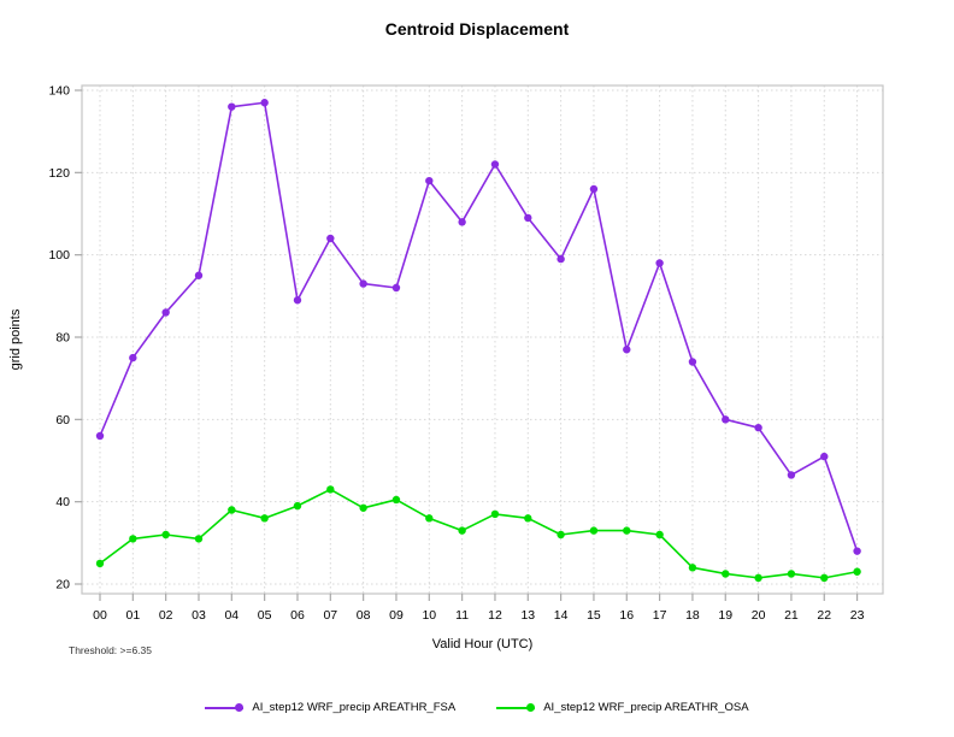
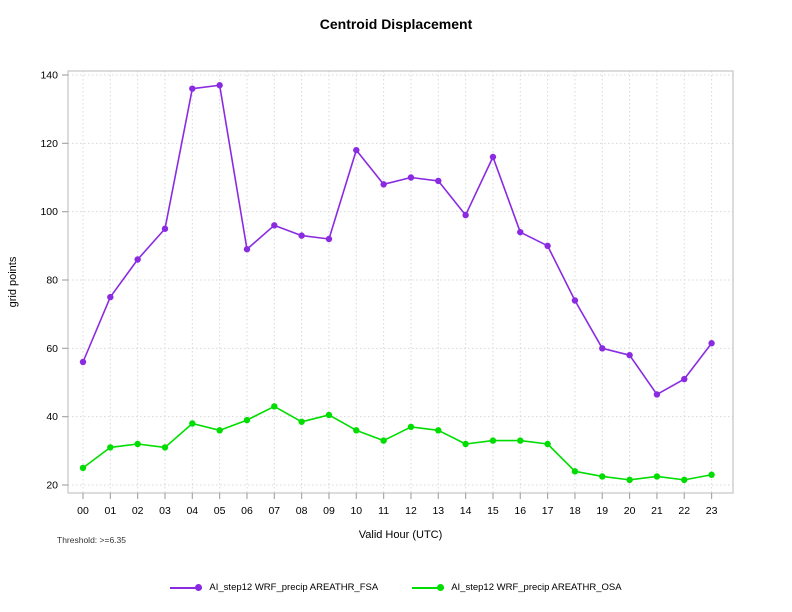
AI_step12 WRF_precip AREATHR_FSA/07: 104 -> 96
AI_step12 WRF_precip AREATHR_FSA/12: 122 -> 110
AI_step12 WRF_precip AREATHR_FSA/16: 77 -> 94
AI_step12 WRF_precip AREATHR_FSA/17: 98 -> 90
AI_step12 WRF_precip AREATHR_FSA/23: 28 -> 62
